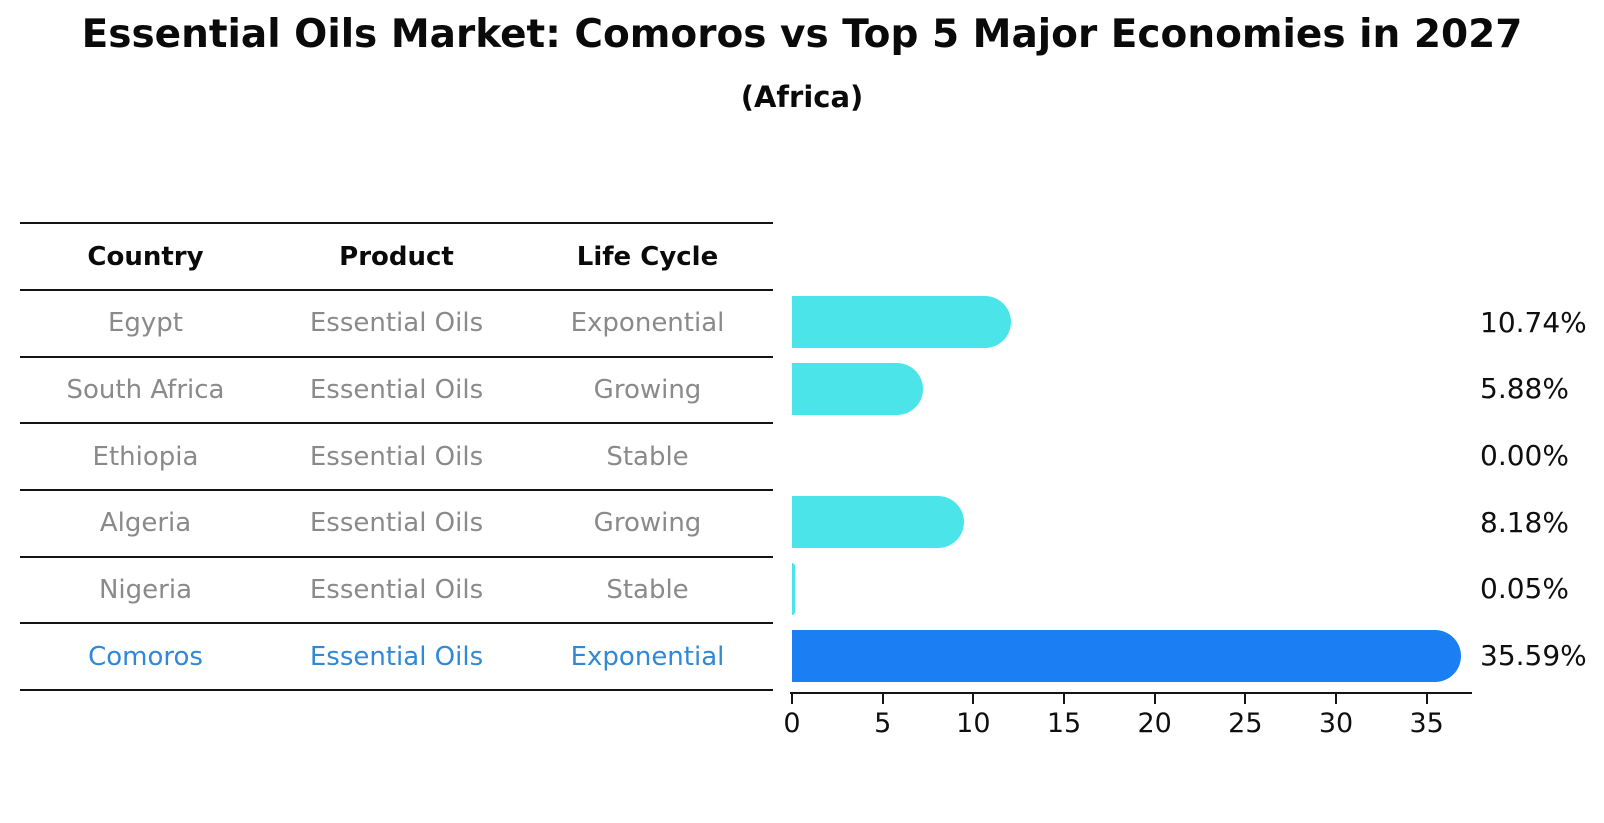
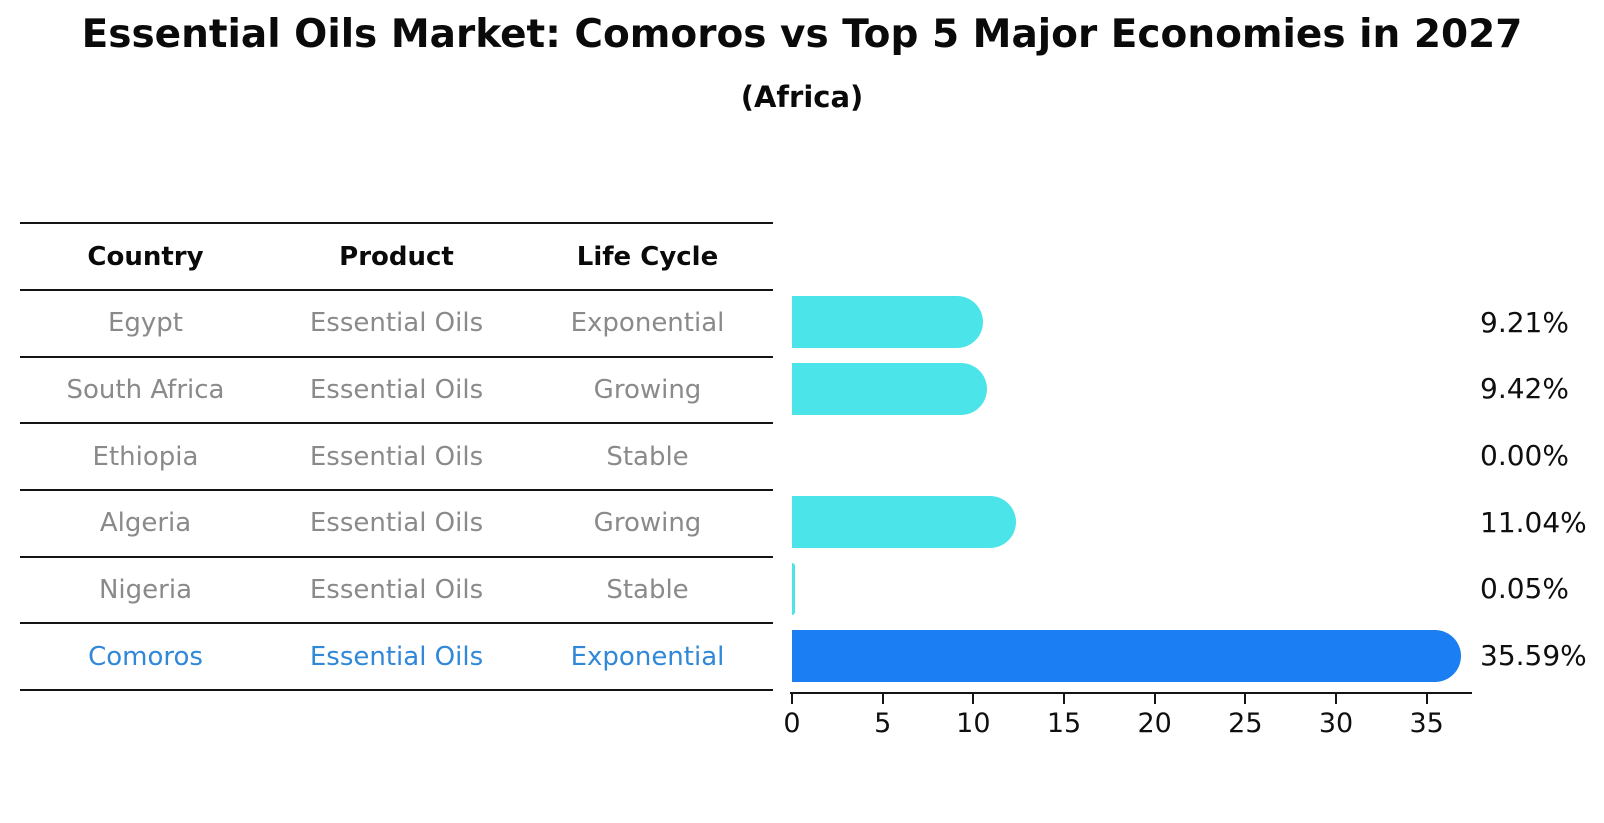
Egypt: 10.74% -> 9.21%
South Africa: 5.88% -> 9.42%
Algeria: 8.18% -> 11.04%
